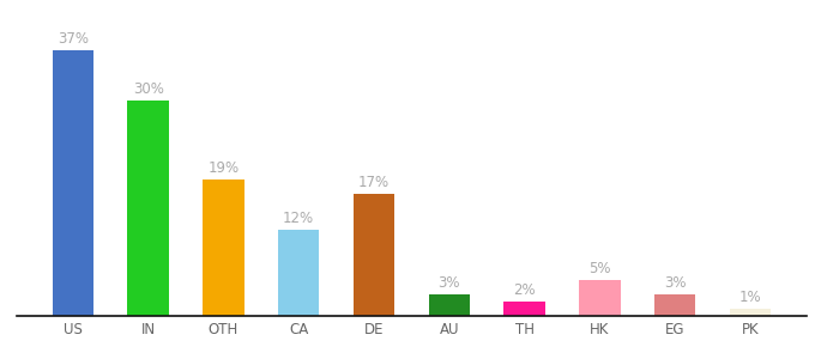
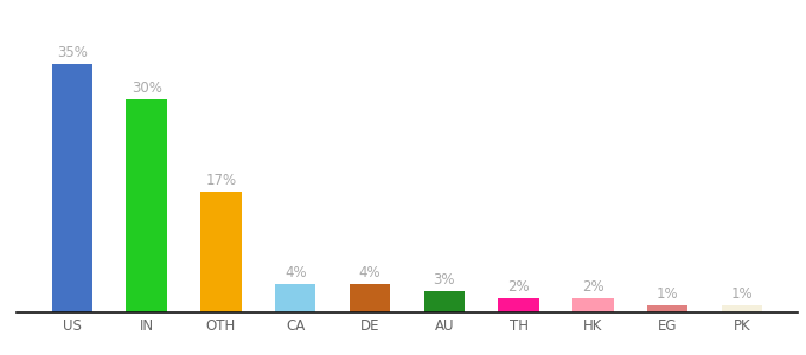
US: 37% -> 35%
OTH: 19% -> 17%
CA: 12% -> 4%
DE: 17% -> 4%
HK: 5% -> 2%
EG: 3% -> 1%
